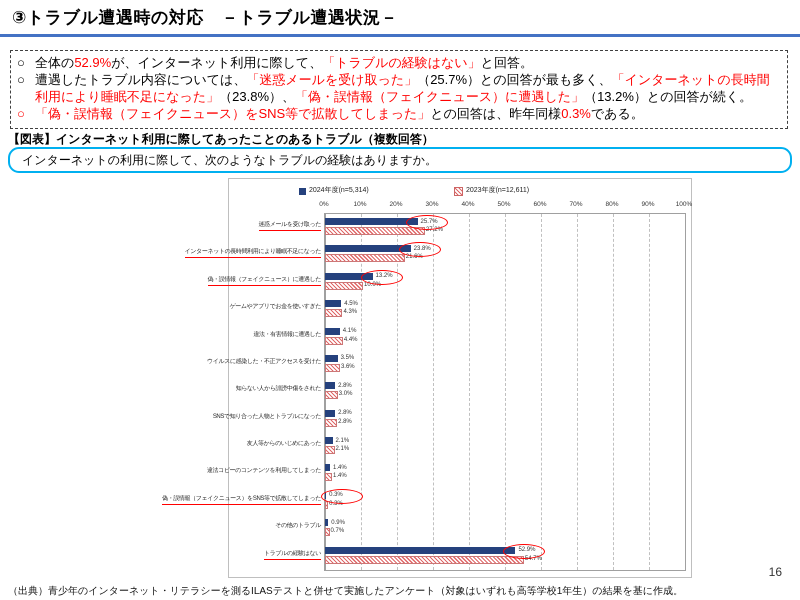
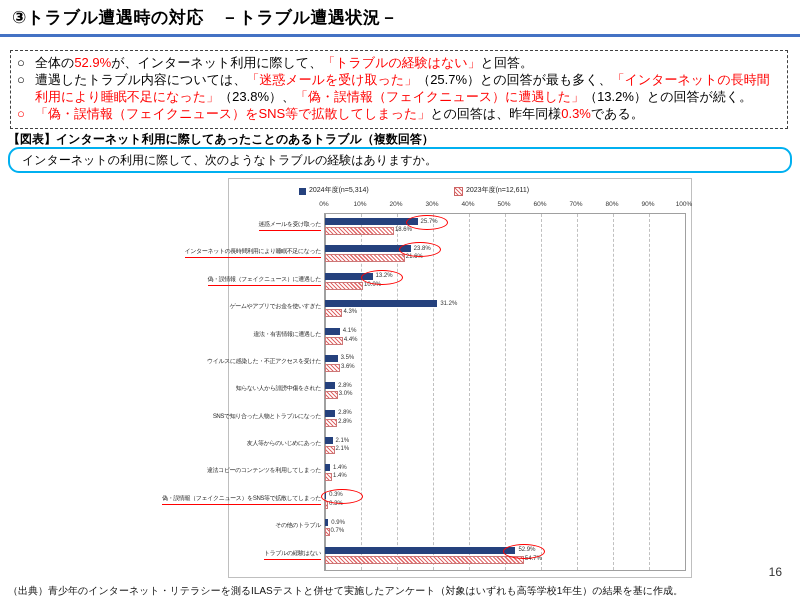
2023年度(n=12,611)/迷惑メールを受け取った: 27.2% -> 18.6%
2024年度(n=5,314)/ゲームやアプリでお金を使いすぎた: 4.5% -> 31.2%
